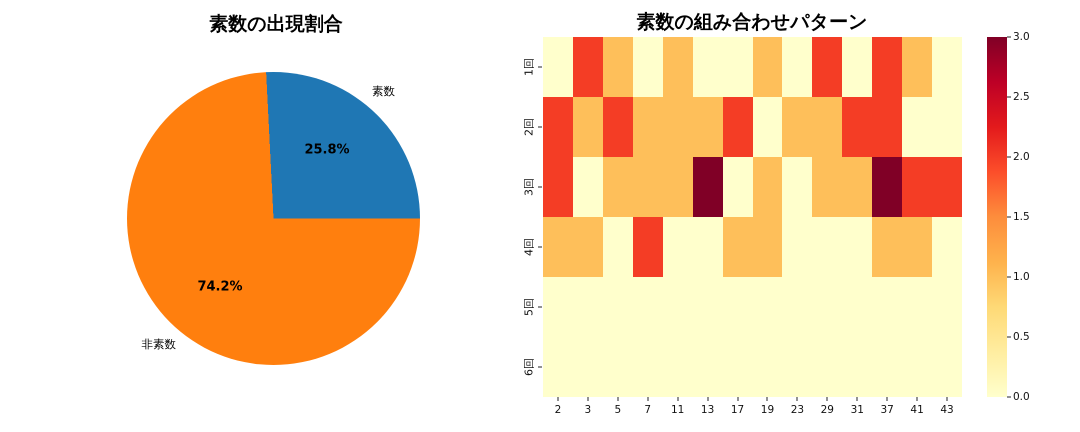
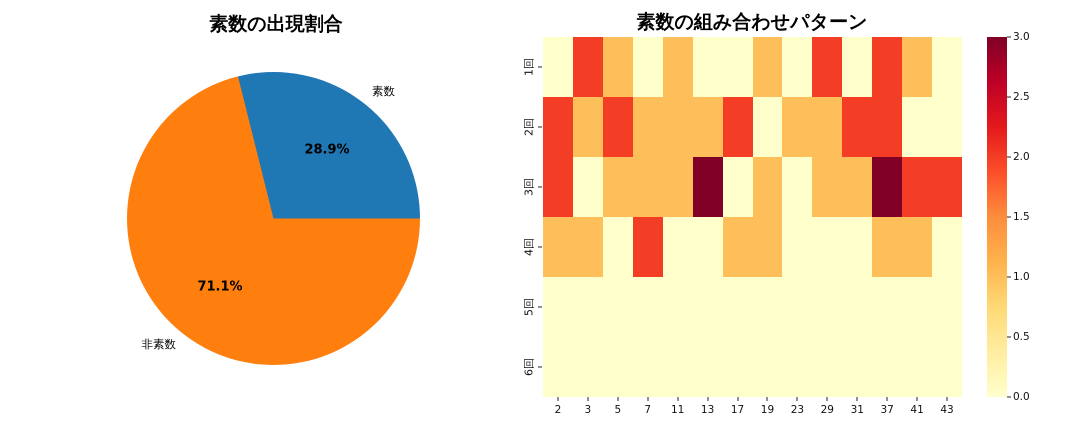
素数の出現割合/素数: 25.8% -> 28.9%
素数の出現割合/非素数: 74.2% -> 71.1%
